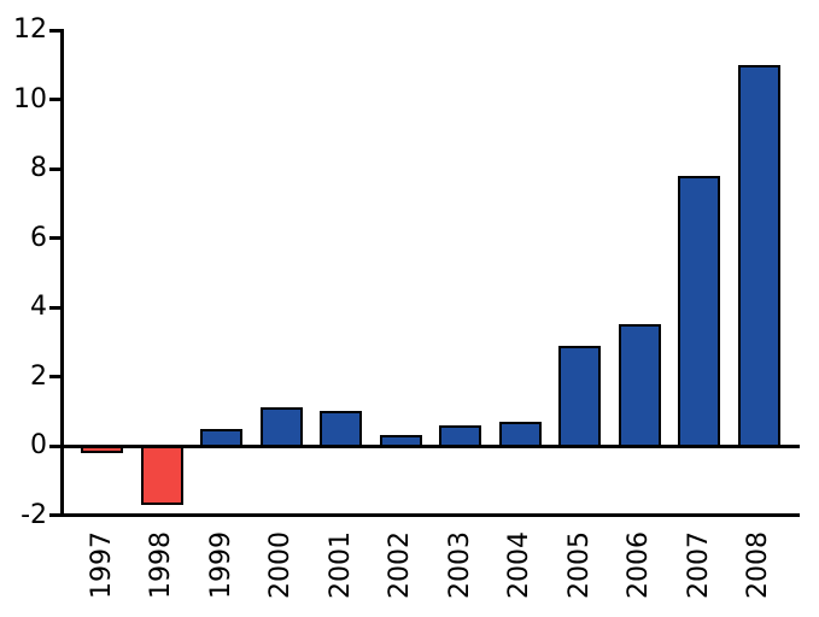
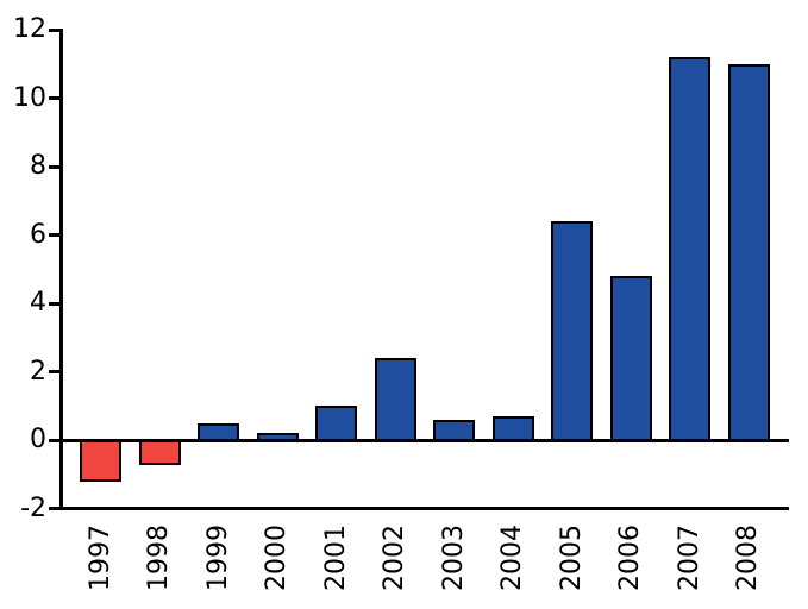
1997: -0.2 -> -1.2
1998: -1.7 -> -0.7
2000: 1.1 -> 0.2
2002: 0.3 -> 2.4
2005: 2.9 -> 6.4
2006: 3.5 -> 4.8
2007: 7.8 -> 11.2
